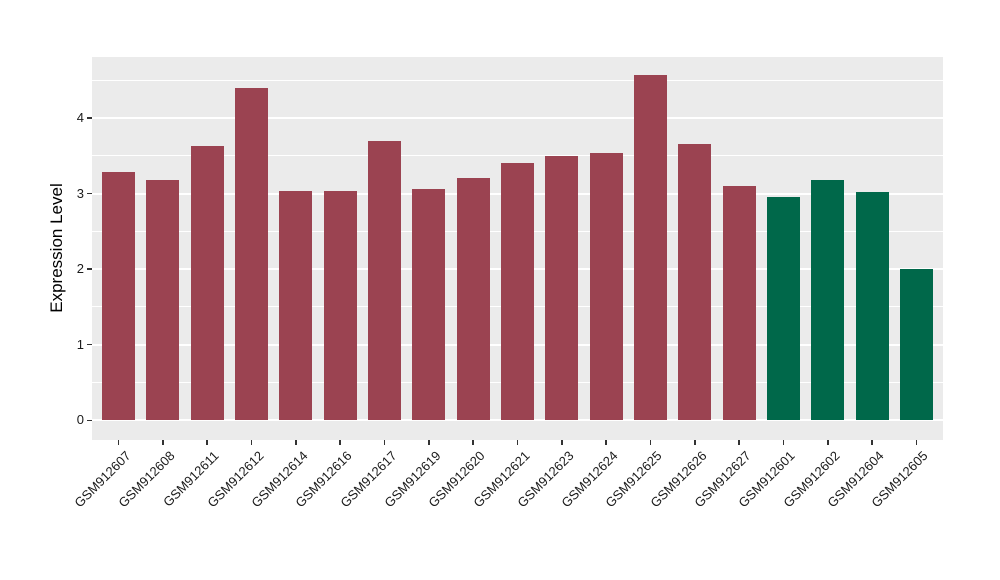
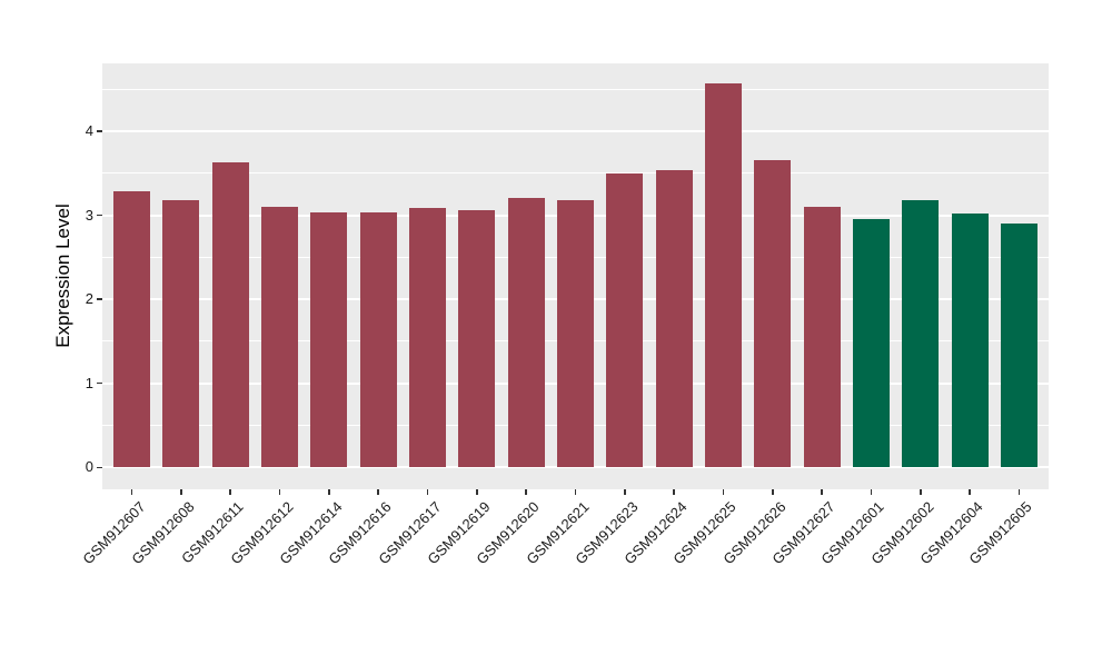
GSM912612: 4.4 -> 3.1
GSM912617: 3.7 -> 3.1
GSM912621: 3.4 -> 3.2
GSM912605: 2.0 -> 2.9
